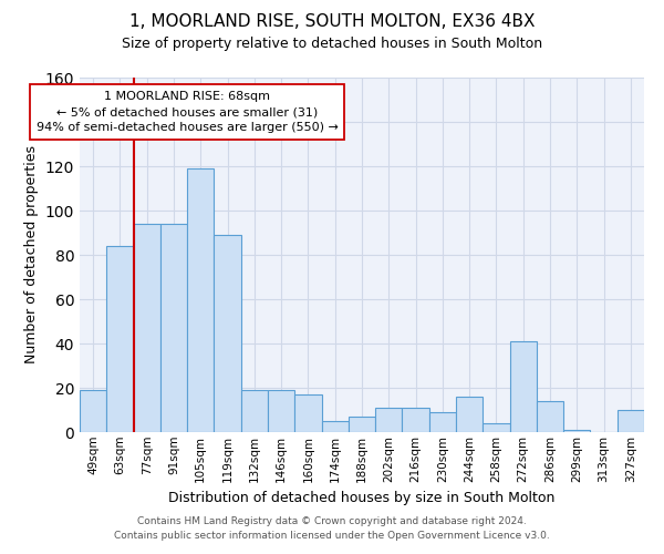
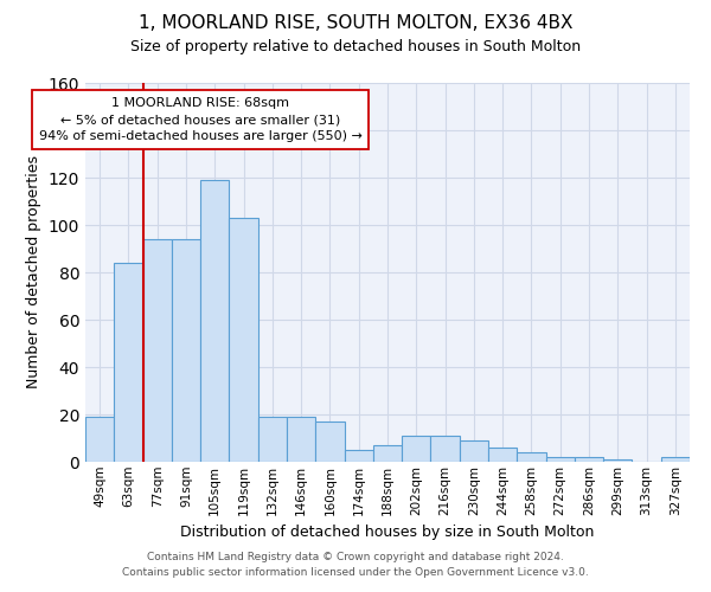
119sqm: 89 -> 103
244sqm: 16 -> 6
272sqm: 41 -> 2
286sqm: 14 -> 2
327sqm: 10 -> 2
